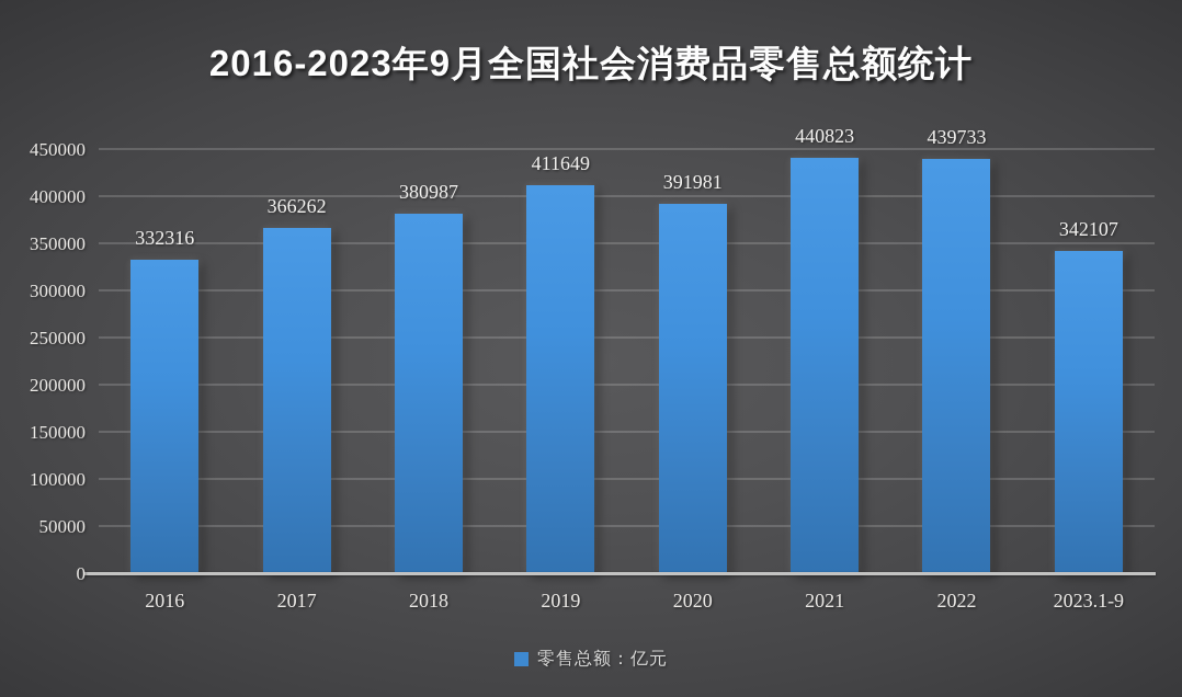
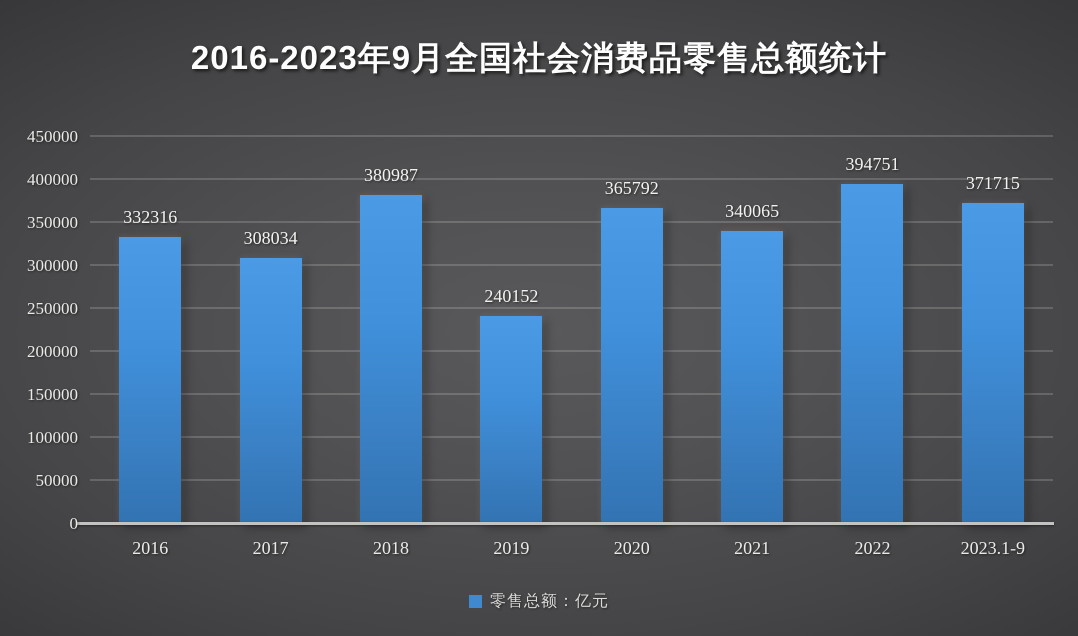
2017: 366262 -> 308034
2019: 411649 -> 240152
2020: 391981 -> 365792
2021: 440823 -> 340065
2022: 439733 -> 394751
2023.1-9: 342107 -> 371715
